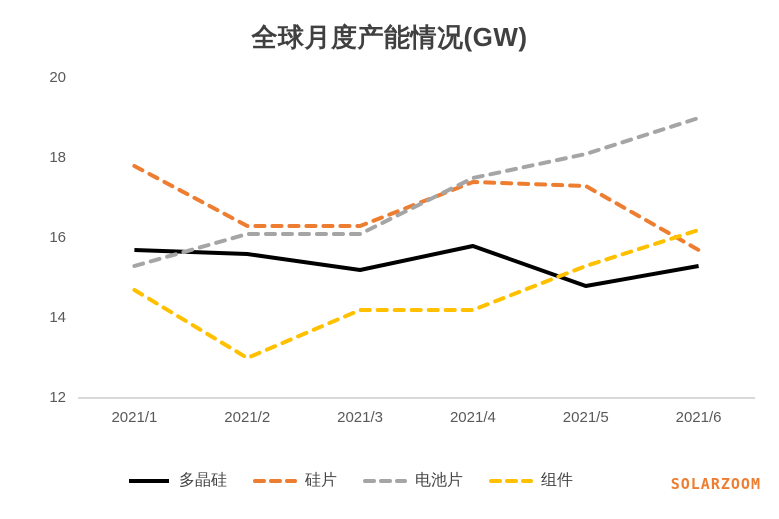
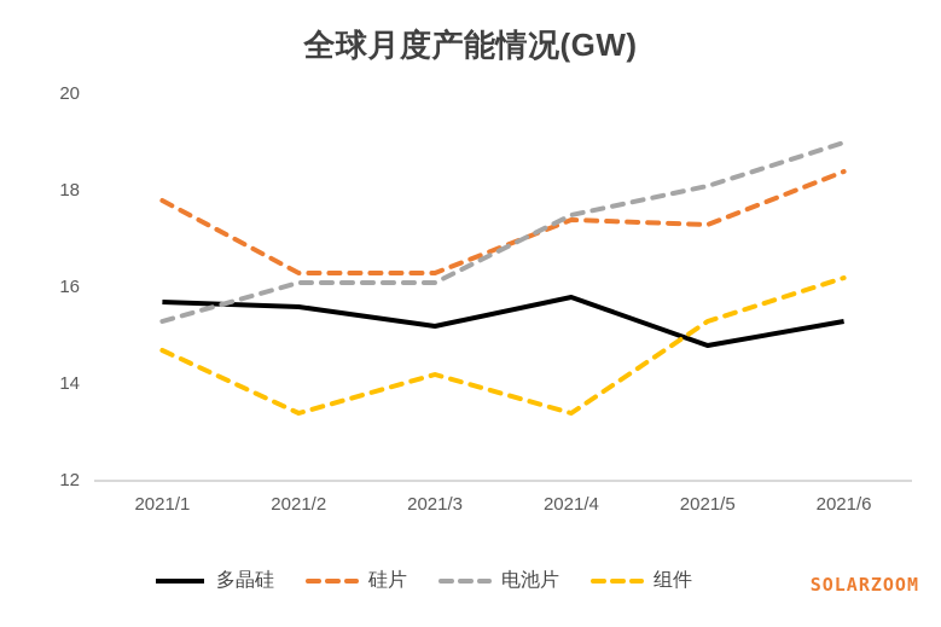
组件/2021/2: 13.0 -> 13.4
组件/2021/4: 14.2 -> 13.4
硅片/2021/6: 15.7 -> 18.4
